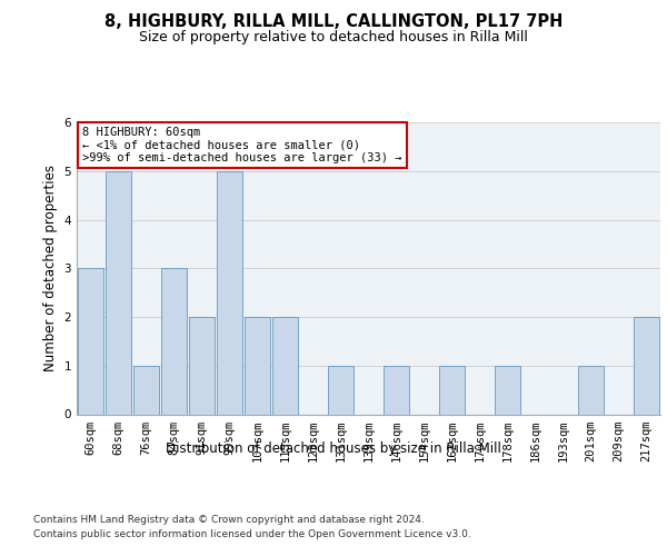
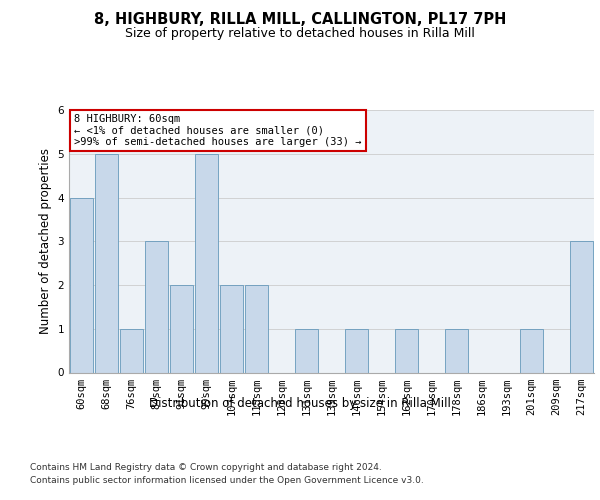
60sqm: 3 -> 4
217sqm: 2 -> 3
